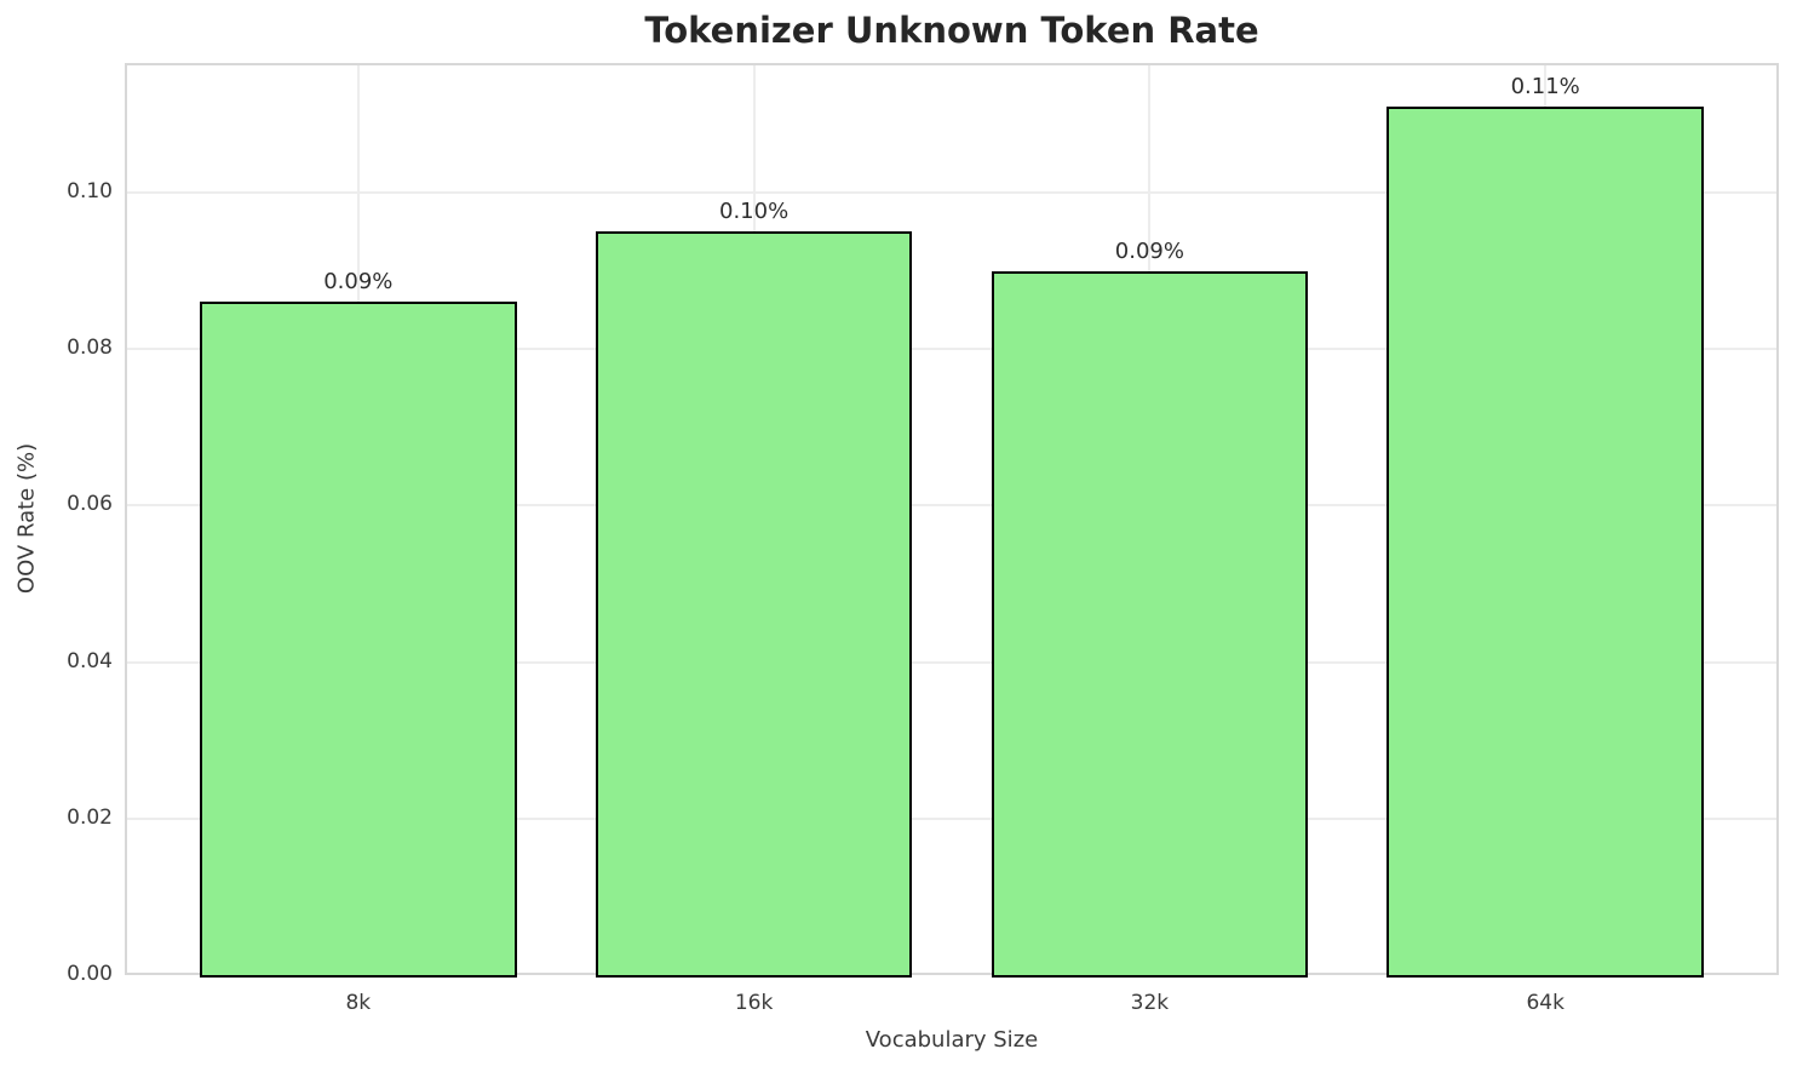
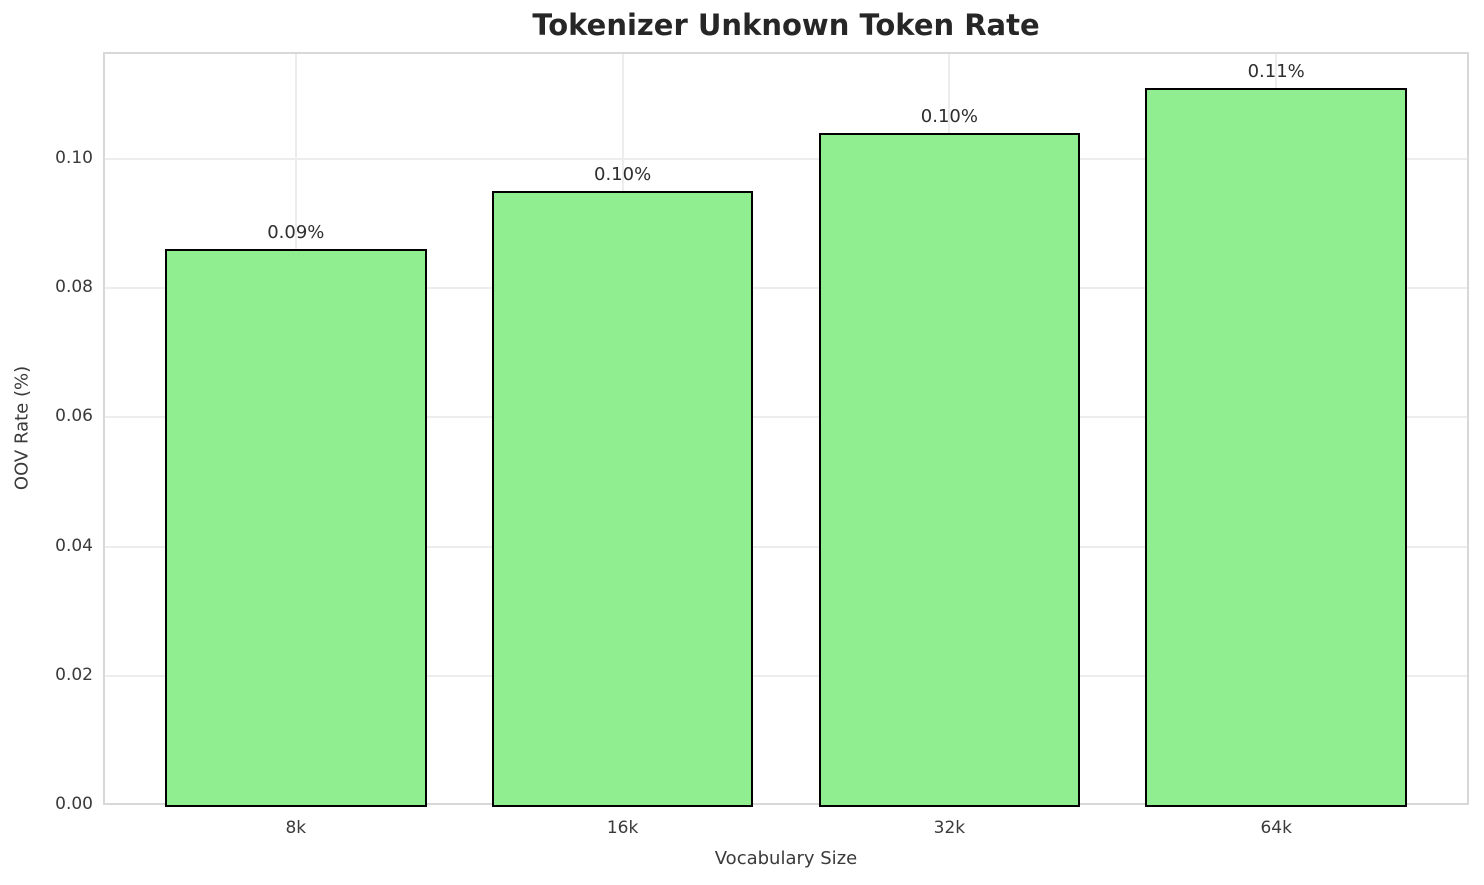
32k: 0.09% -> 0.10%
